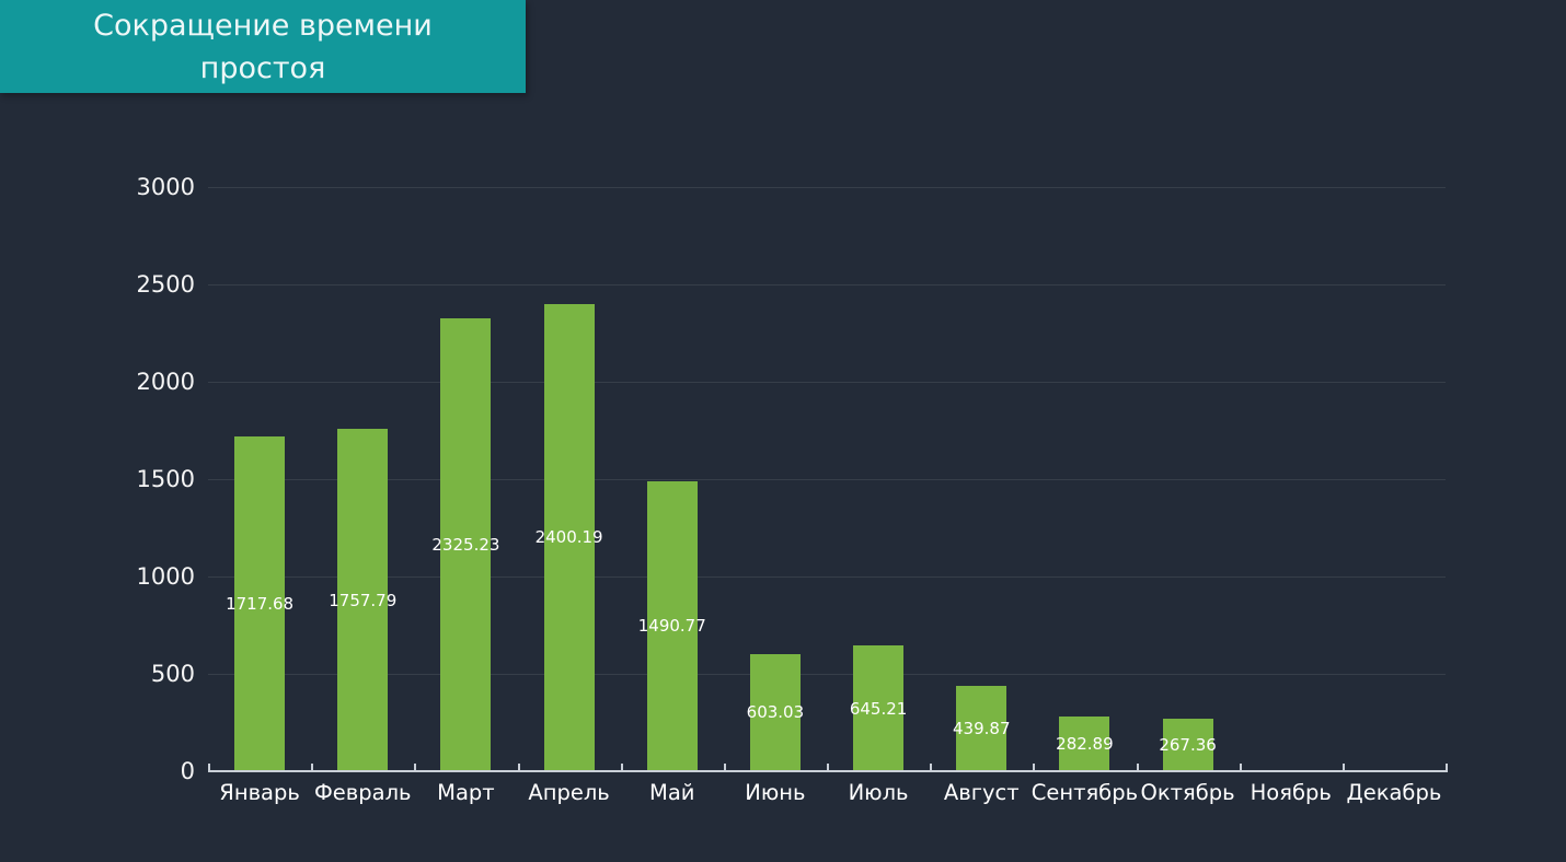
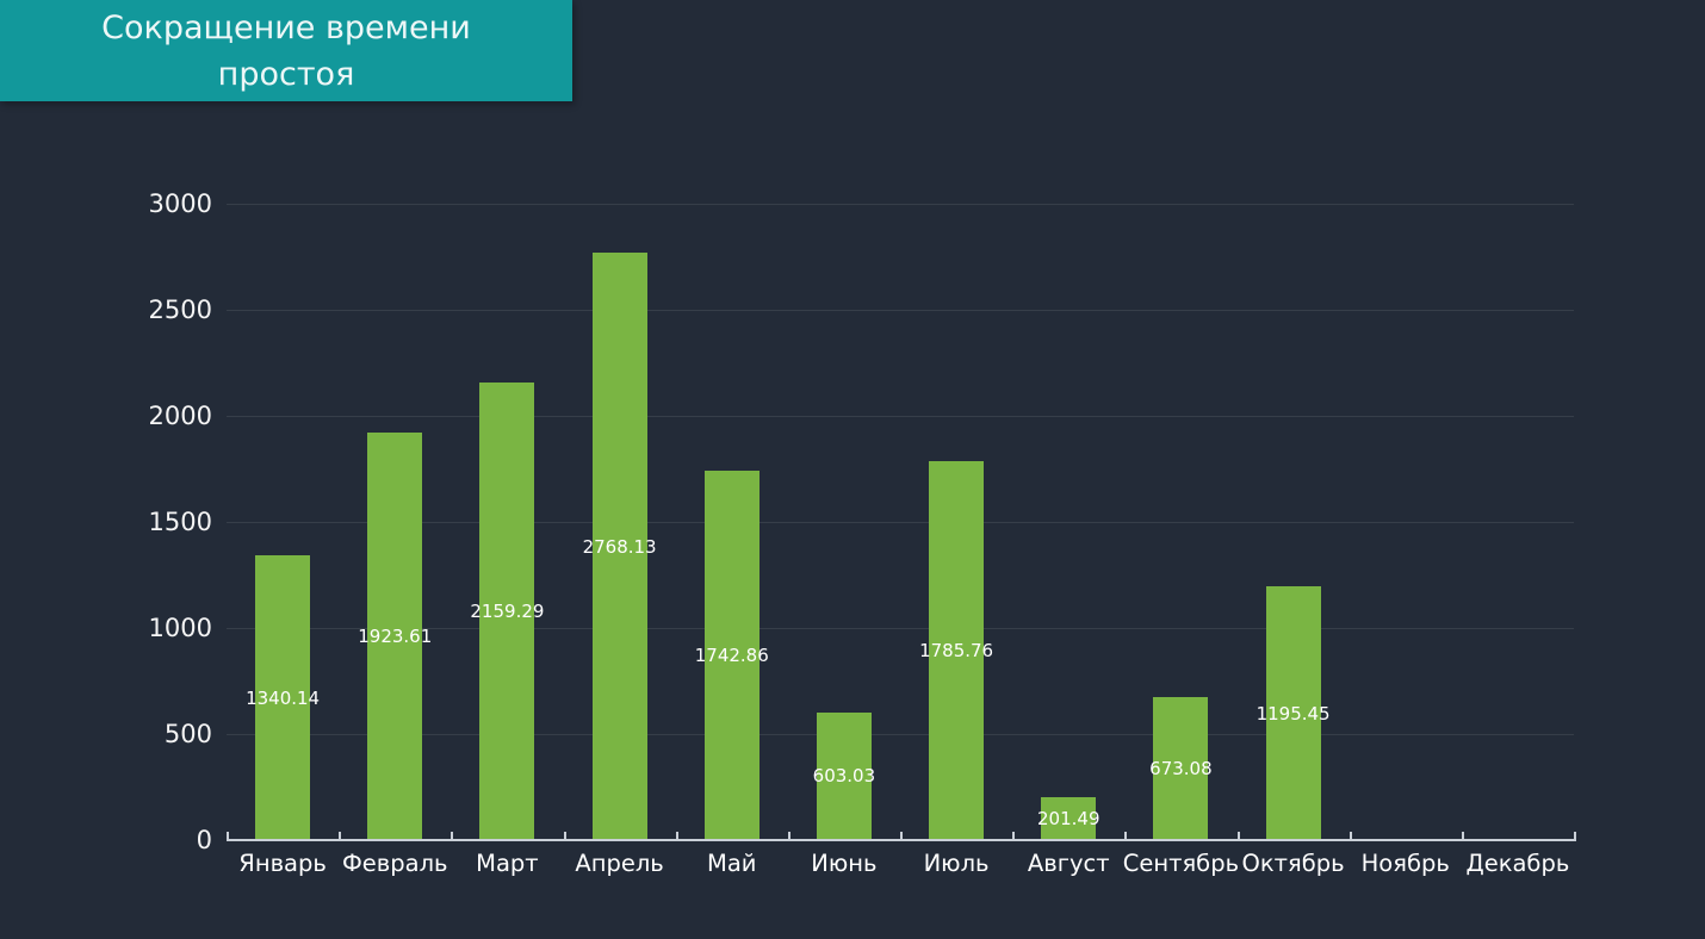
Январь: 1717.68 -> 1340.14
Февраль: 1757.79 -> 1923.61
Март: 2325.23 -> 2159.29
Апрель: 2400.19 -> 2768.13
Май: 1490.77 -> 1742.86
Июль: 645.21 -> 1785.76
Август: 439.87 -> 201.49
Сентябрь: 282.89 -> 673.08
Октябрь: 267.36 -> 1195.45
